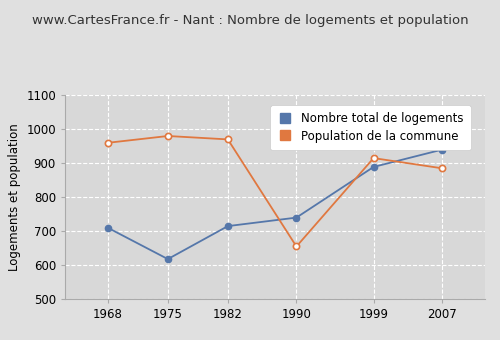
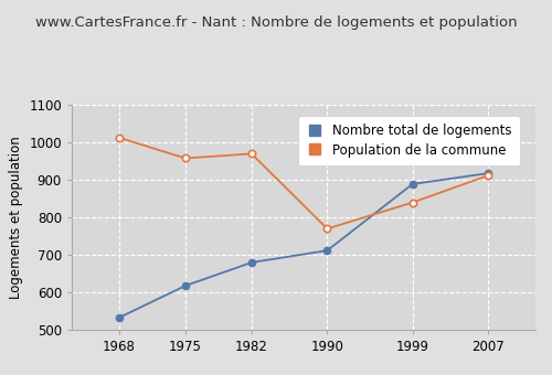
Nombre total de logements/1968: 710 -> 533
Population de la commune/1968: 960 -> 1013
Population de la commune/1975: 980 -> 958
Nombre total de logements/1982: 715 -> 680
Nombre total de logements/1990: 740 -> 712
Population de la commune/1990: 655 -> 770
Population de la commune/1999: 915 -> 840
Nombre total de logements/2007: 940 -> 918
Population de la commune/2007: 885 -> 912
